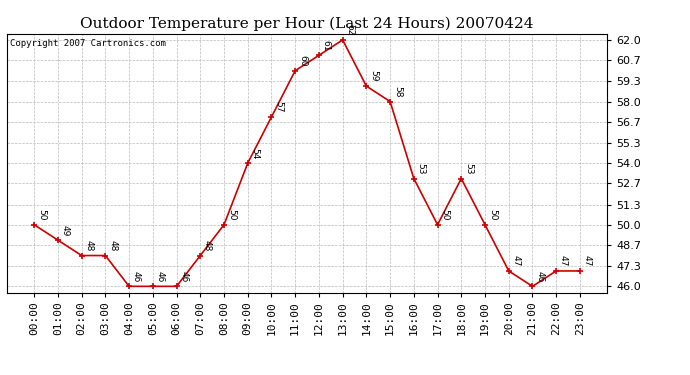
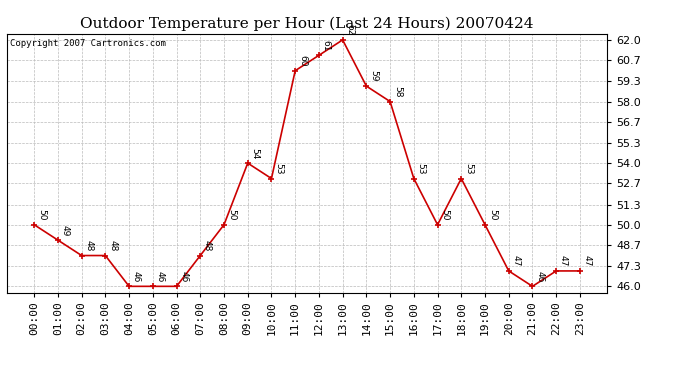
10:00: 57 -> 53
